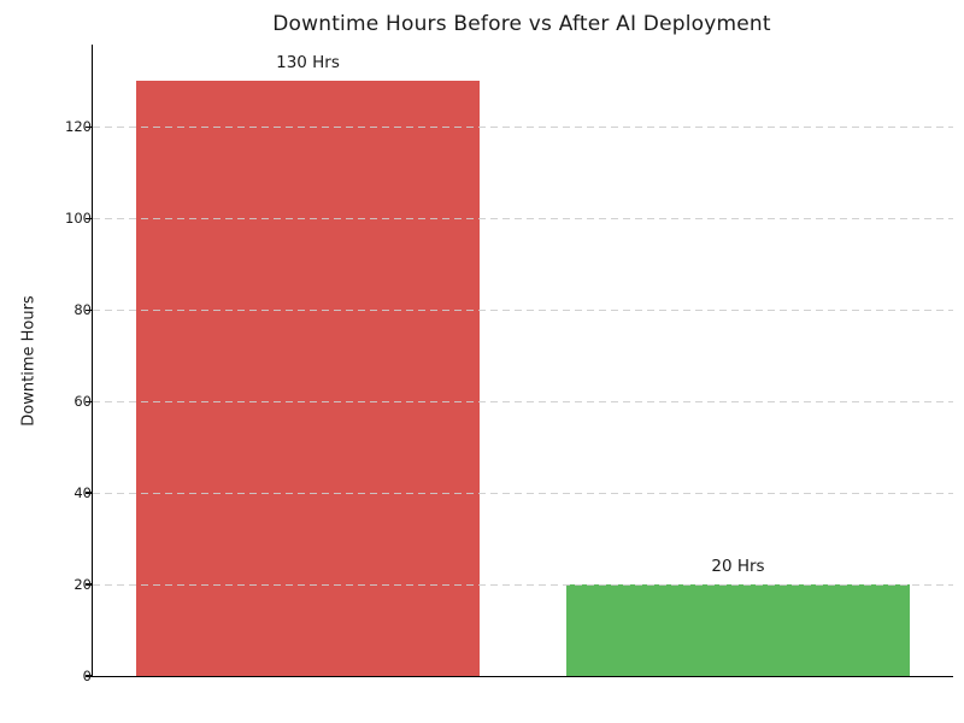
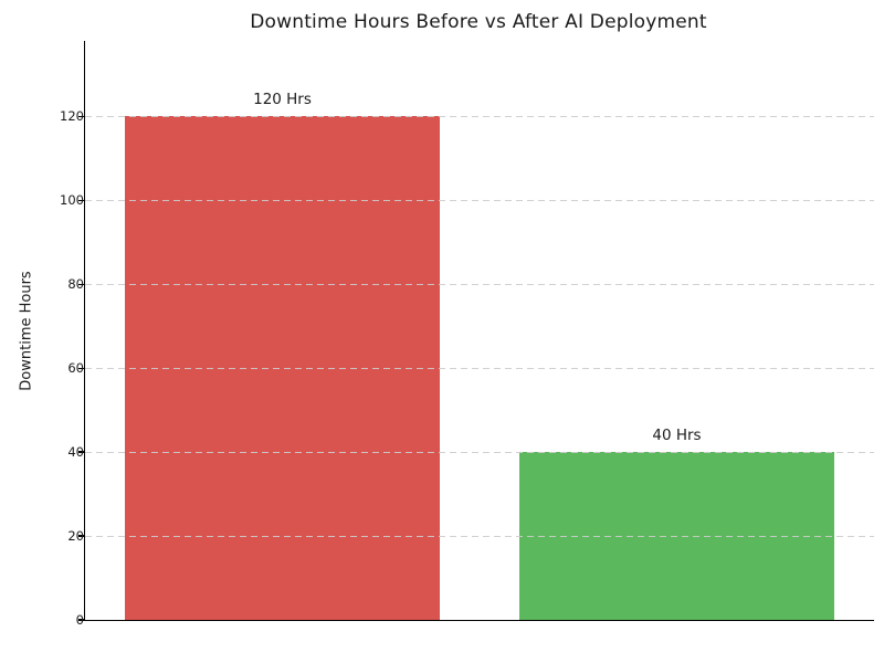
Before AI Deployment: 130 -> 120
After AI Deployment: 20 -> 40
